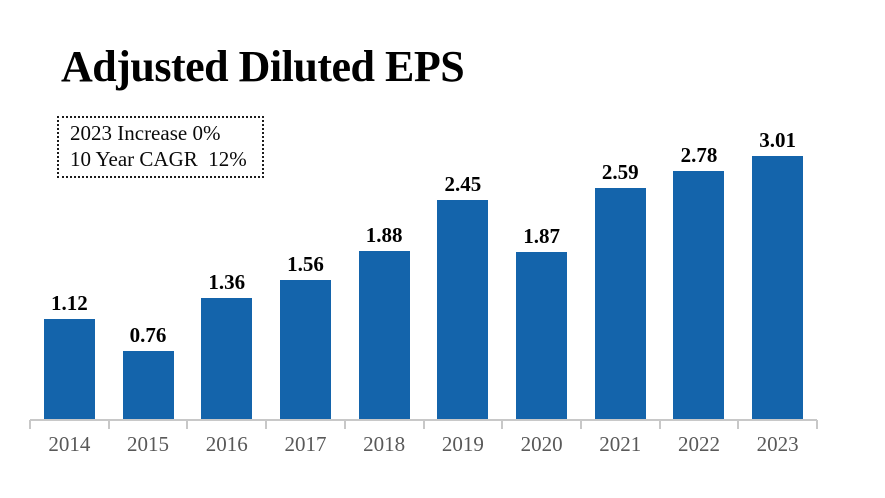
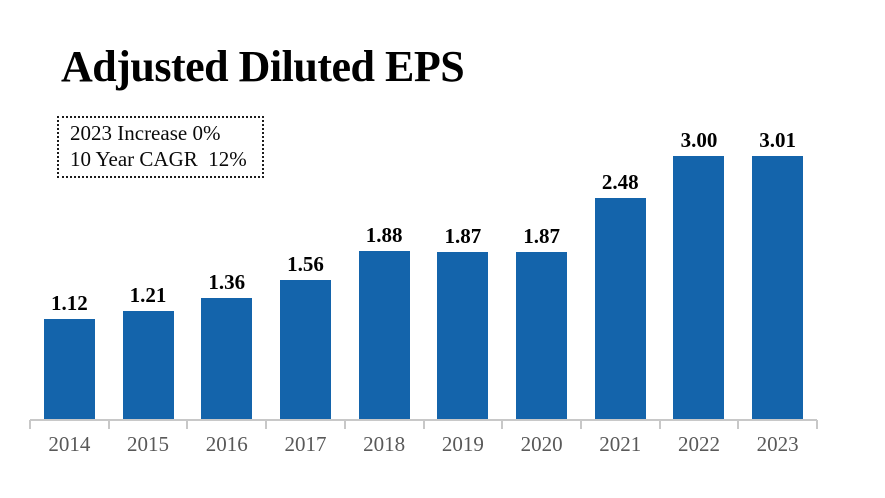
2015: 0.76 -> 1.21
2019: 2.45 -> 1.87
2021: 2.59 -> 2.48
2022: 2.78 -> 3.00
